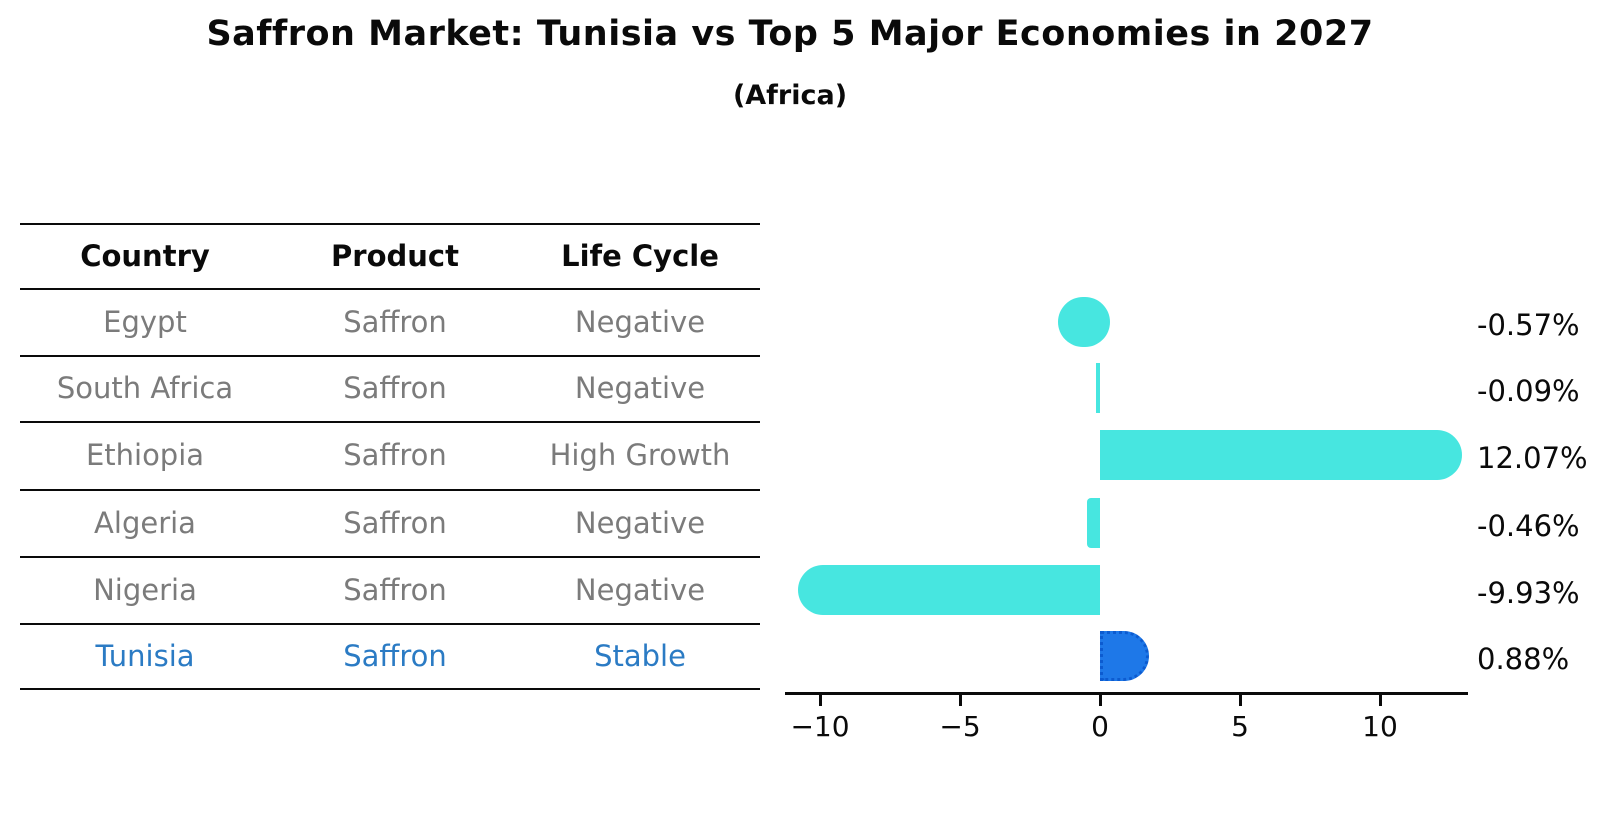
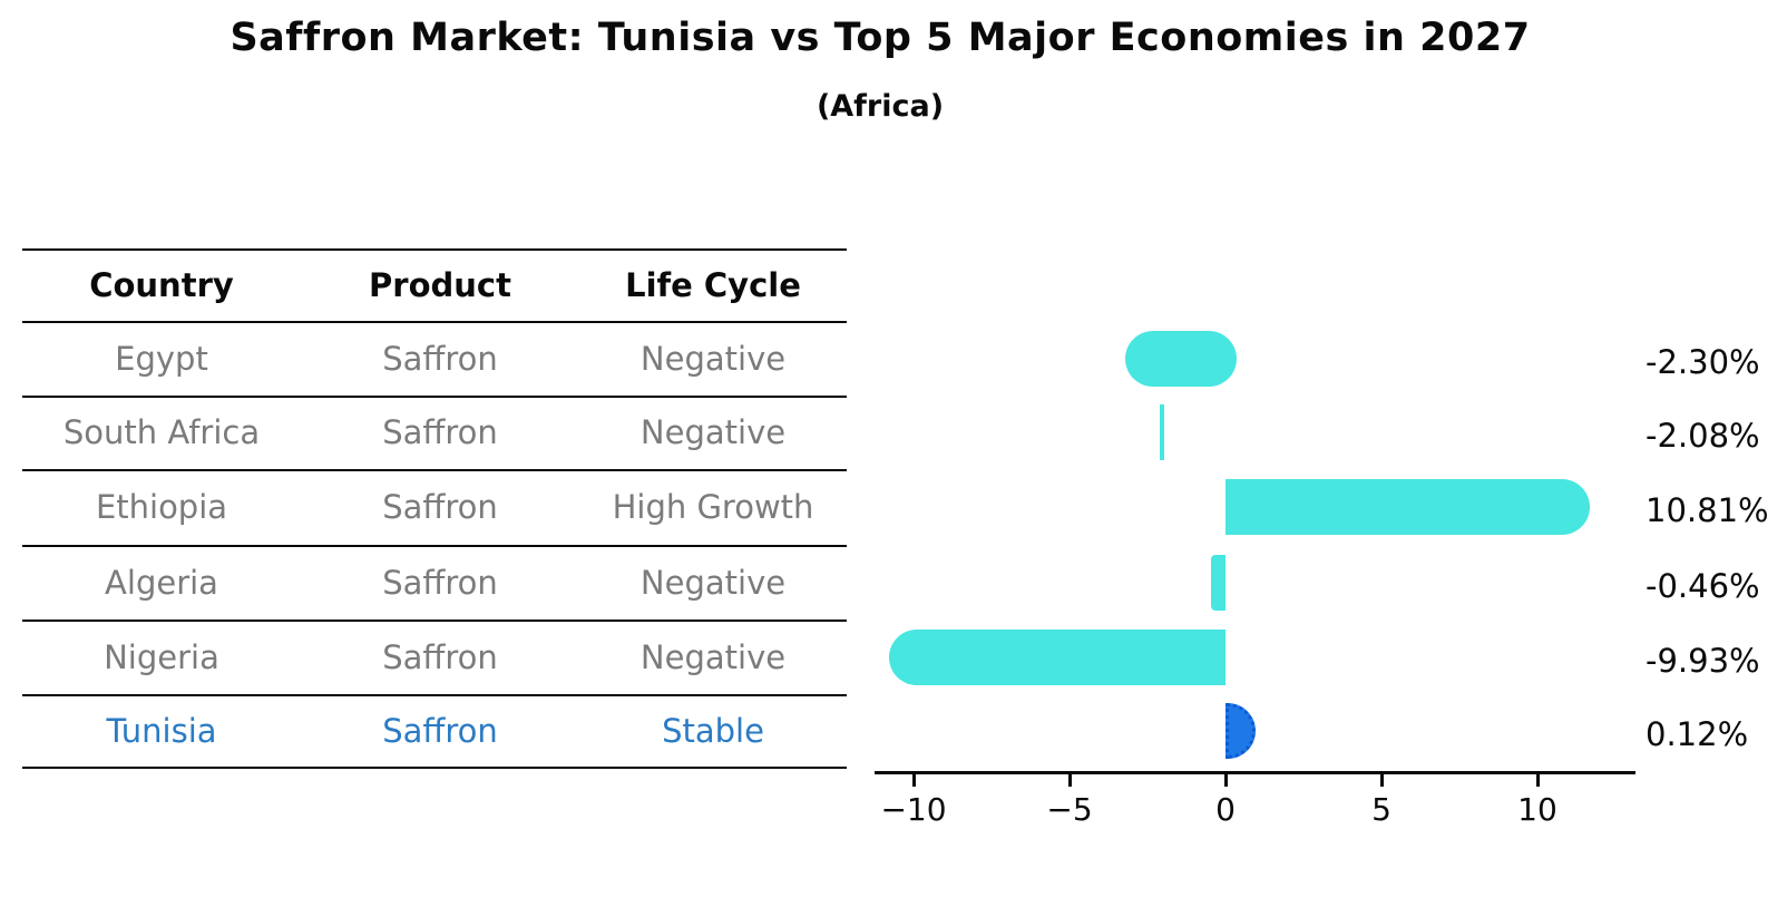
Egypt: -0.57% -> -2.30%
South Africa: -0.09% -> -2.08%
Ethiopia: 12.07% -> 10.81%
Tunisia: 0.88% -> 0.12%
